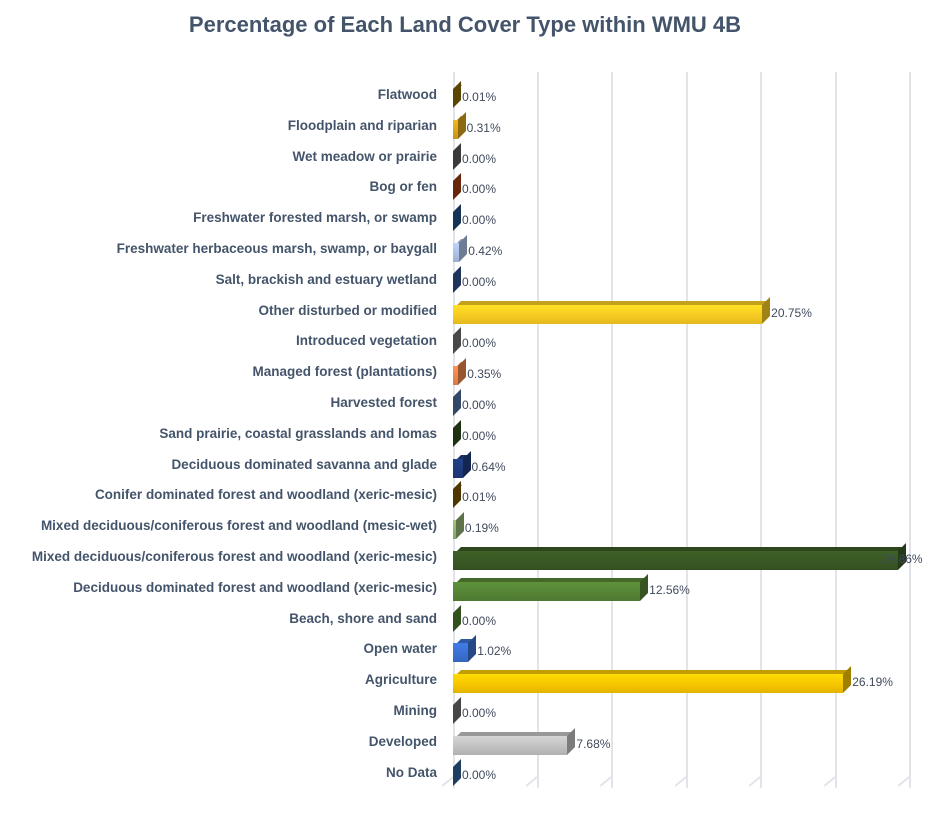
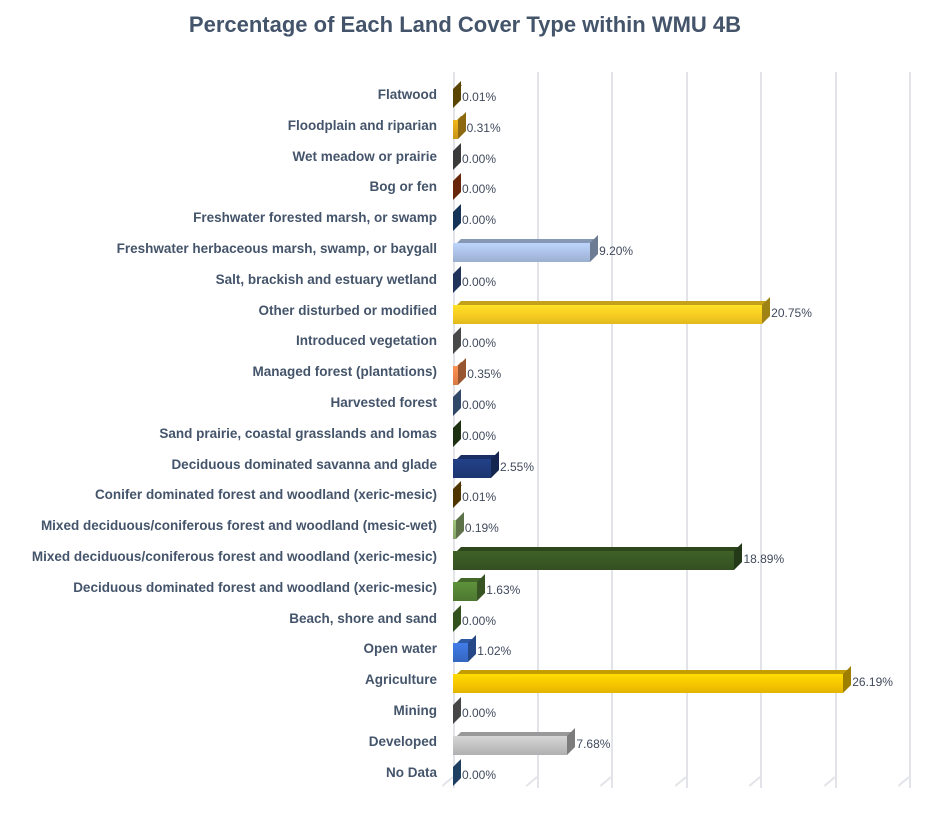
Freshwater herbaceous marsh, swamp, or baygall: 0.42% -> 9.20%
Deciduous dominated savanna and glade: 0.64% -> 2.55%
Mixed deciduous/coniferous forest and woodland (xeric-mesic): 29.86% -> 18.89%
Deciduous dominated forest and woodland (xeric-mesic): 12.56% -> 1.63%
